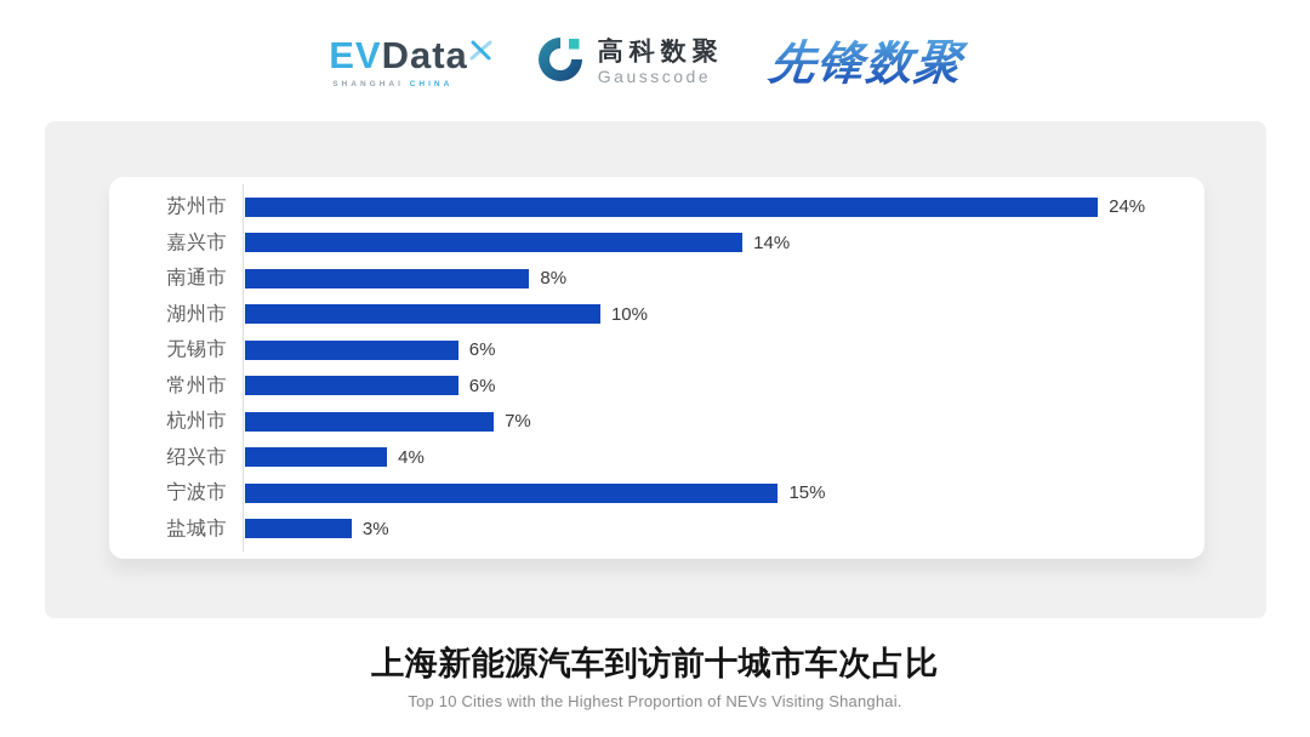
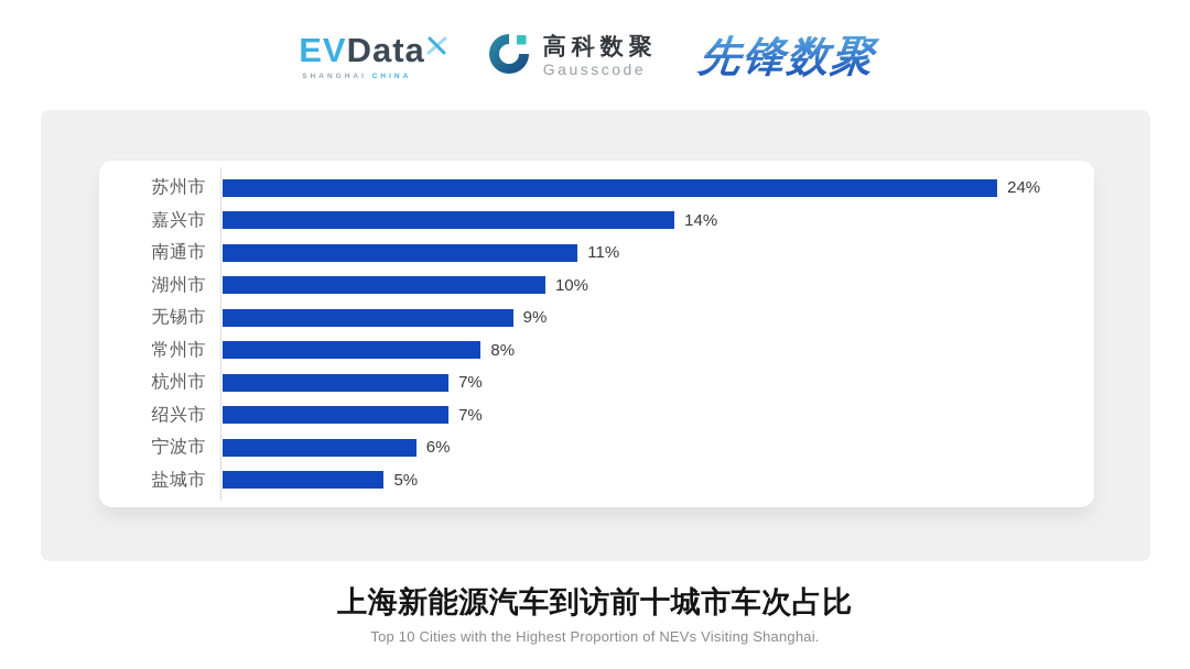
南通市: 8% -> 11%
无锡市: 6% -> 9%
常州市: 6% -> 8%
绍兴市: 4% -> 7%
宁波市: 15% -> 6%
盐城市: 3% -> 5%
